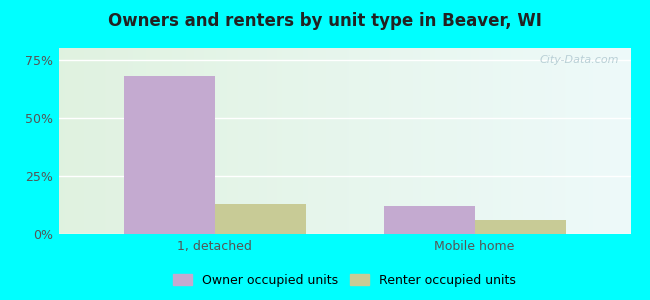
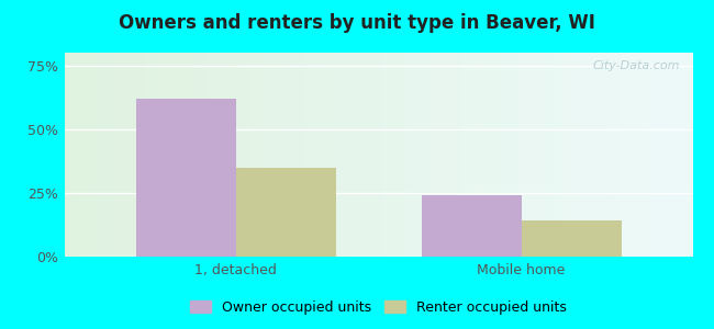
Owner occupied units/1, detached: 68% -> 62%
Renter occupied units/1, detached: 13% -> 35%
Owner occupied units/Mobile home: 12% -> 24%
Renter occupied units/Mobile home: 6% -> 14%
